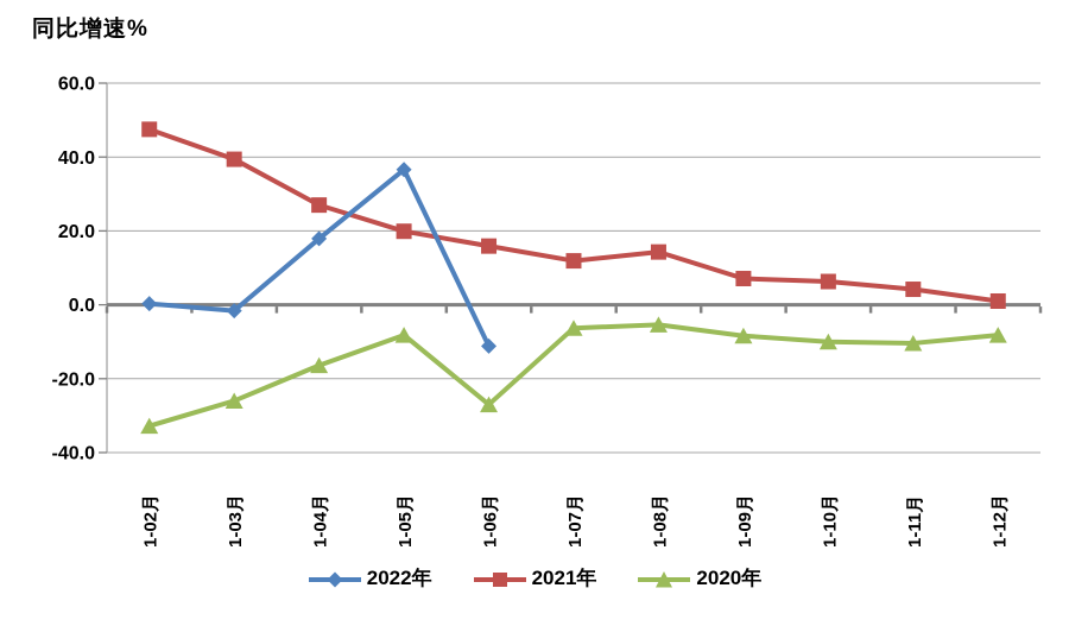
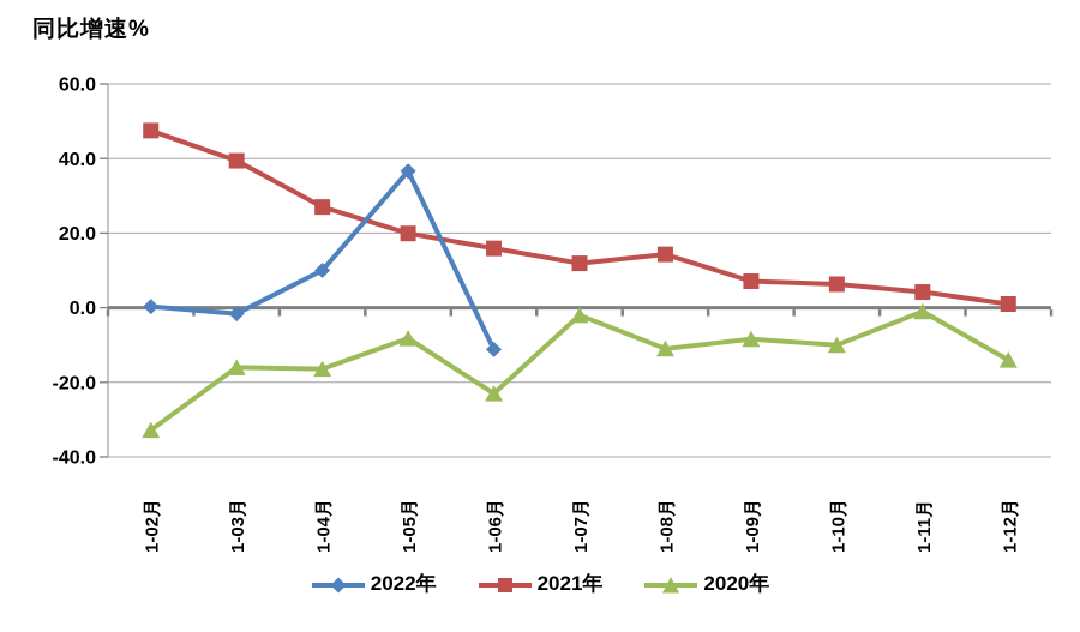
2020年/1-03月: -26 -> -16
2022年/1-04月: 18 -> 10
2020年/1-06月: -27 -> -23
2020年/1-07月: -6 -> -2
2020年/1-08月: -5 -> -11
2020年/1-11月: -10 -> -1
2020年/1-12月: -8 -> -14
